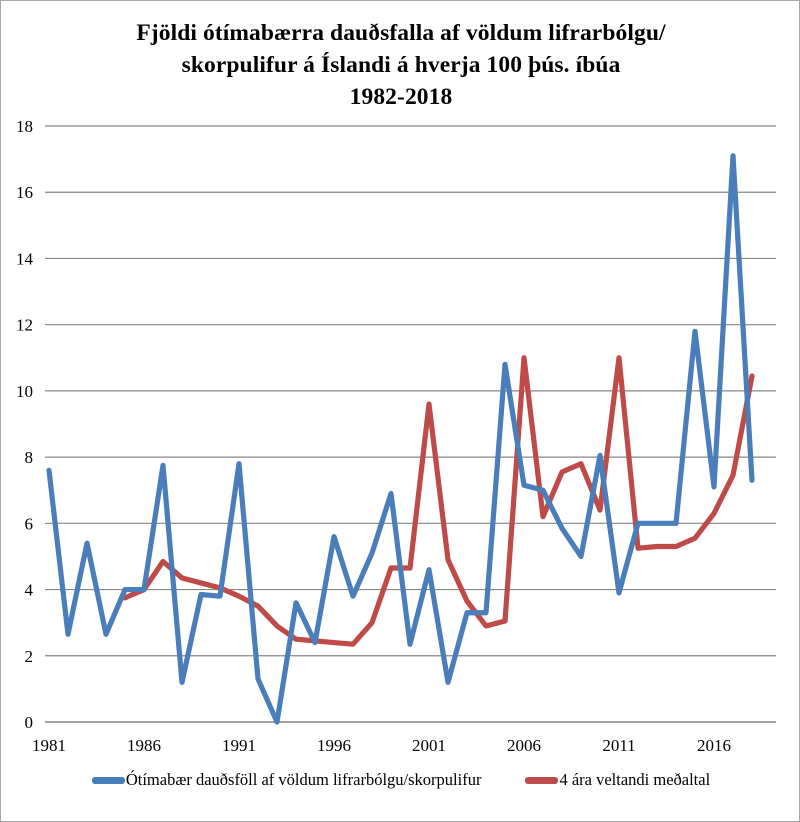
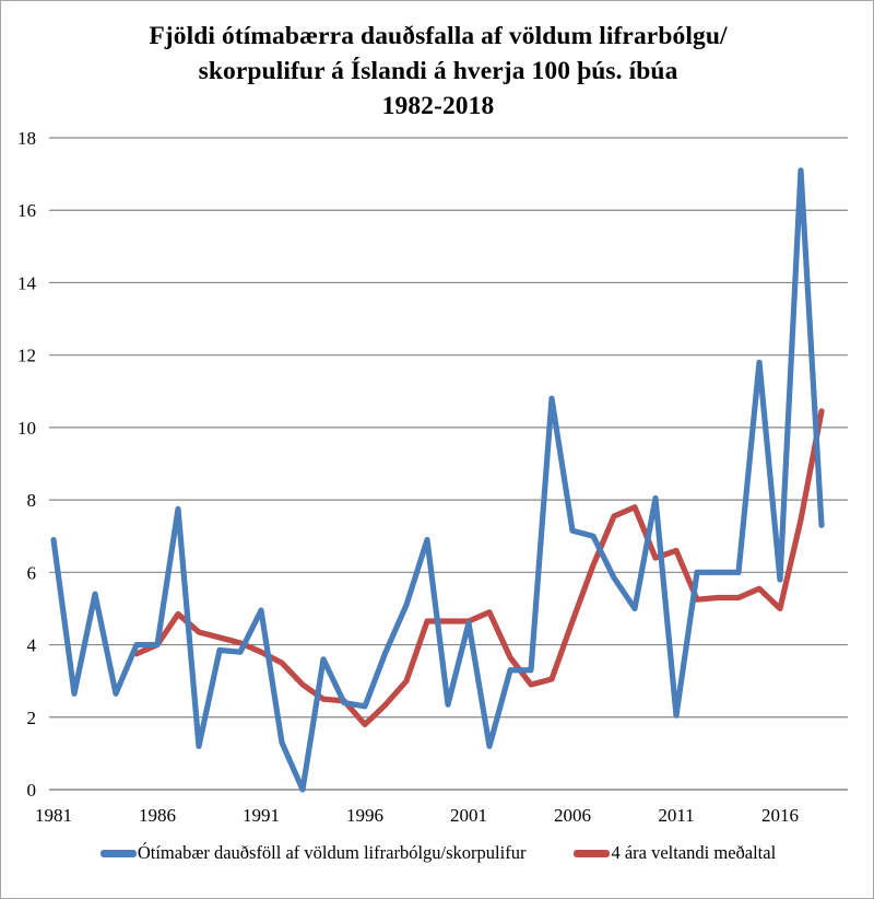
Ótímabær dauðsföll af völdum lifrarbólgu/skorpulifur/1981: 7.6 -> 6.9
Ótímabær dauðsföll af völdum lifrarbólgu/skorpulifur/1991: 7.8 -> 5.0
Ótímabær dauðsföll af völdum lifrarbólgu/skorpulifur/1996: 5.6 -> 2.3
4 ára veltandi meðaltal/1996: 2.4 -> 1.8
4 ára veltandi meðaltal/2001: 9.6 -> 4.7
4 ára veltandi meðaltal/2006: 11.0 -> 4.7
Ótímabær dauðsföll af völdum lifrarbólgu/skorpulifur/2011: 3.9 -> 2.0
4 ára veltandi meðaltal/2011: 11.0 -> 6.6
Ótímabær dauðsföll af völdum lifrarbólgu/skorpulifur/2016: 7.1 -> 5.8
4 ára veltandi meðaltal/2016: 6.3 -> 5.0
